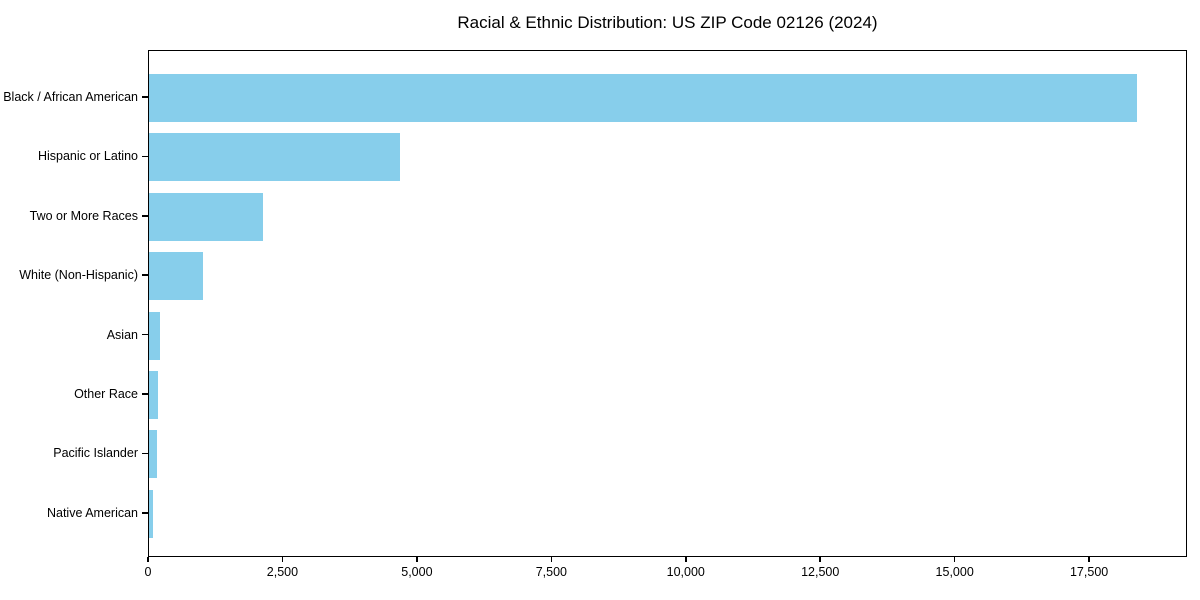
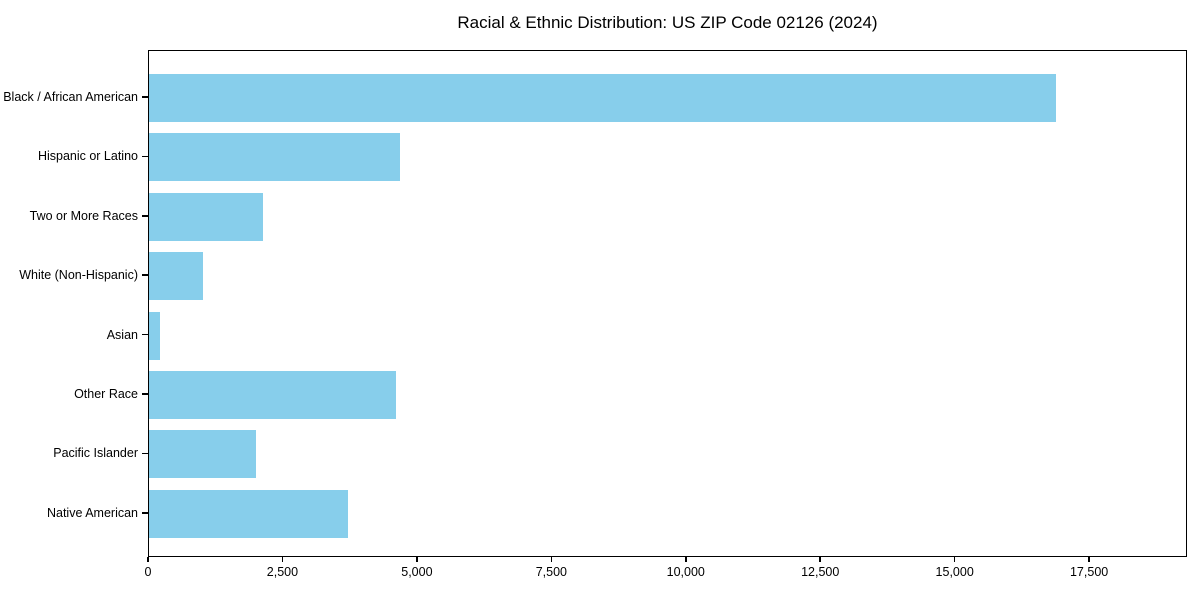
Black / African American: 18400 -> 16900
Other Race: 200 -> 4600
Pacific Islander: 100 -> 2000
Native American: 100 -> 3700
